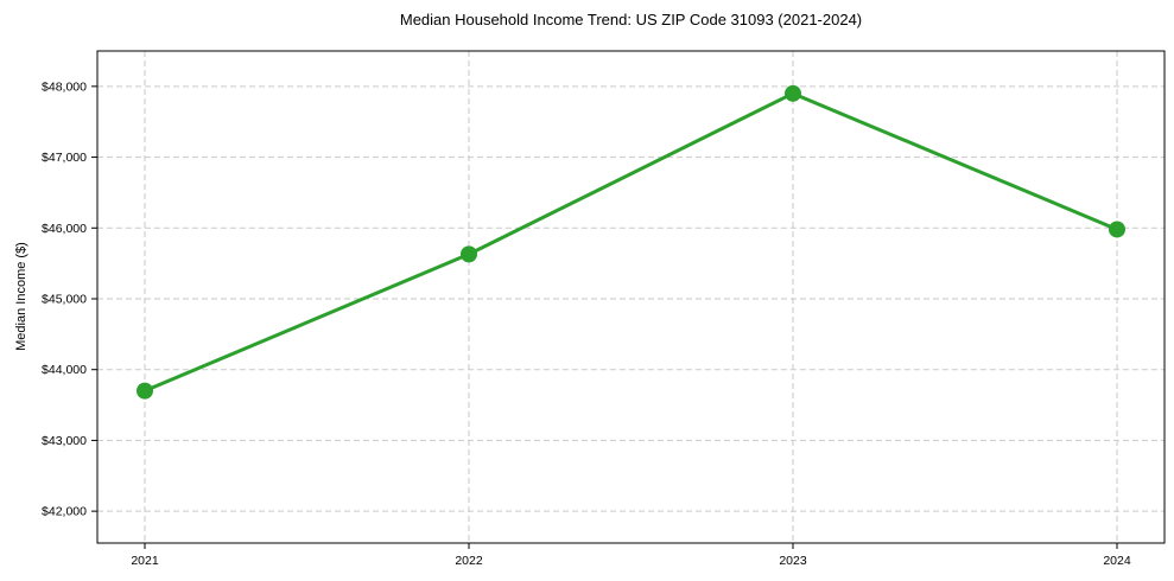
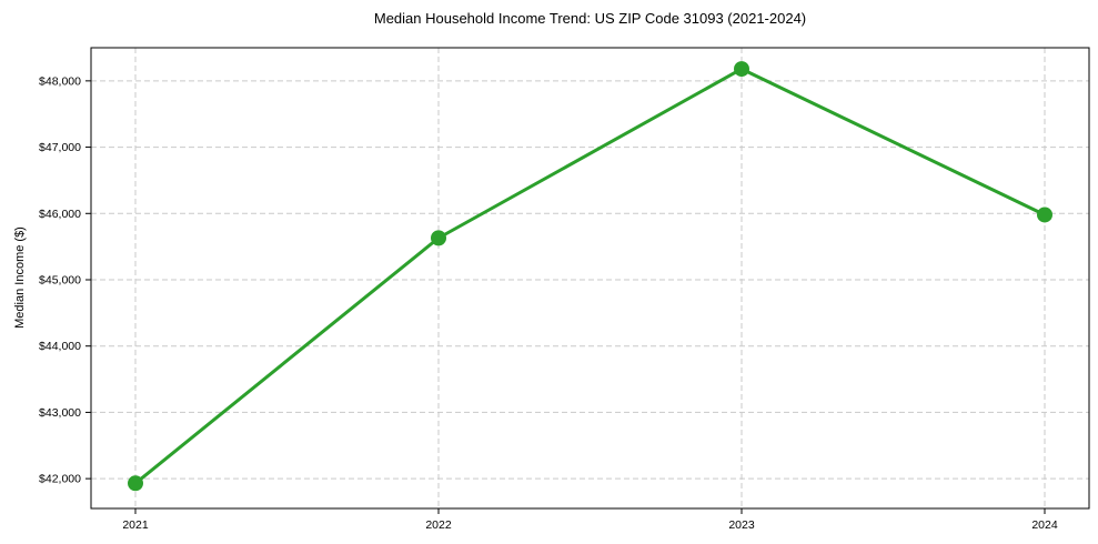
2021: $43700 -> $41900
2023: $47900 -> $48200
